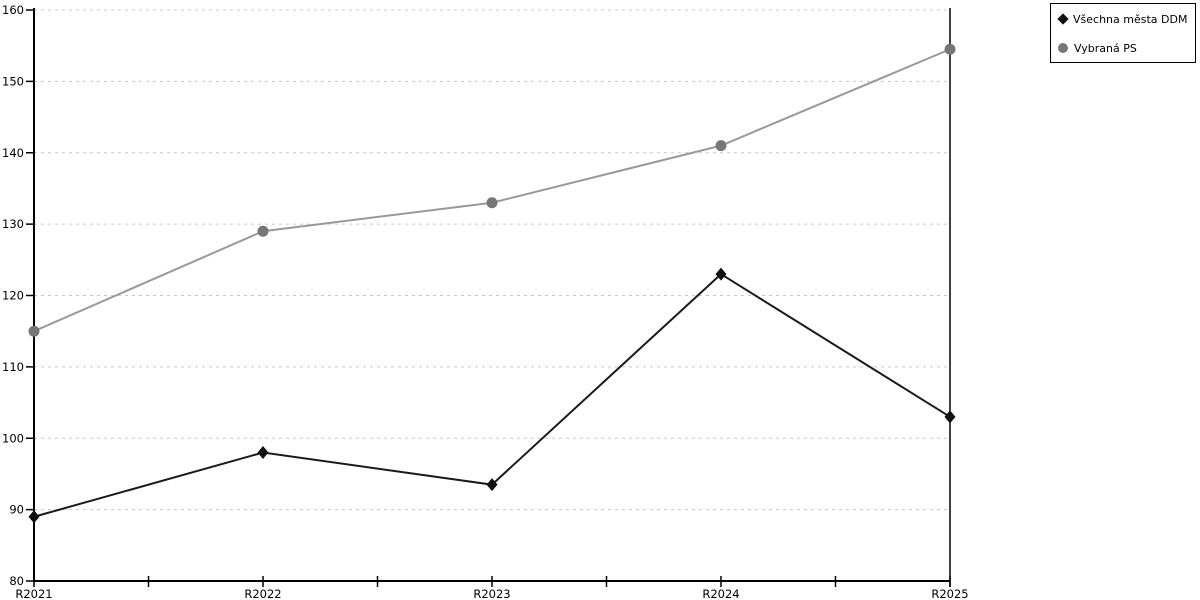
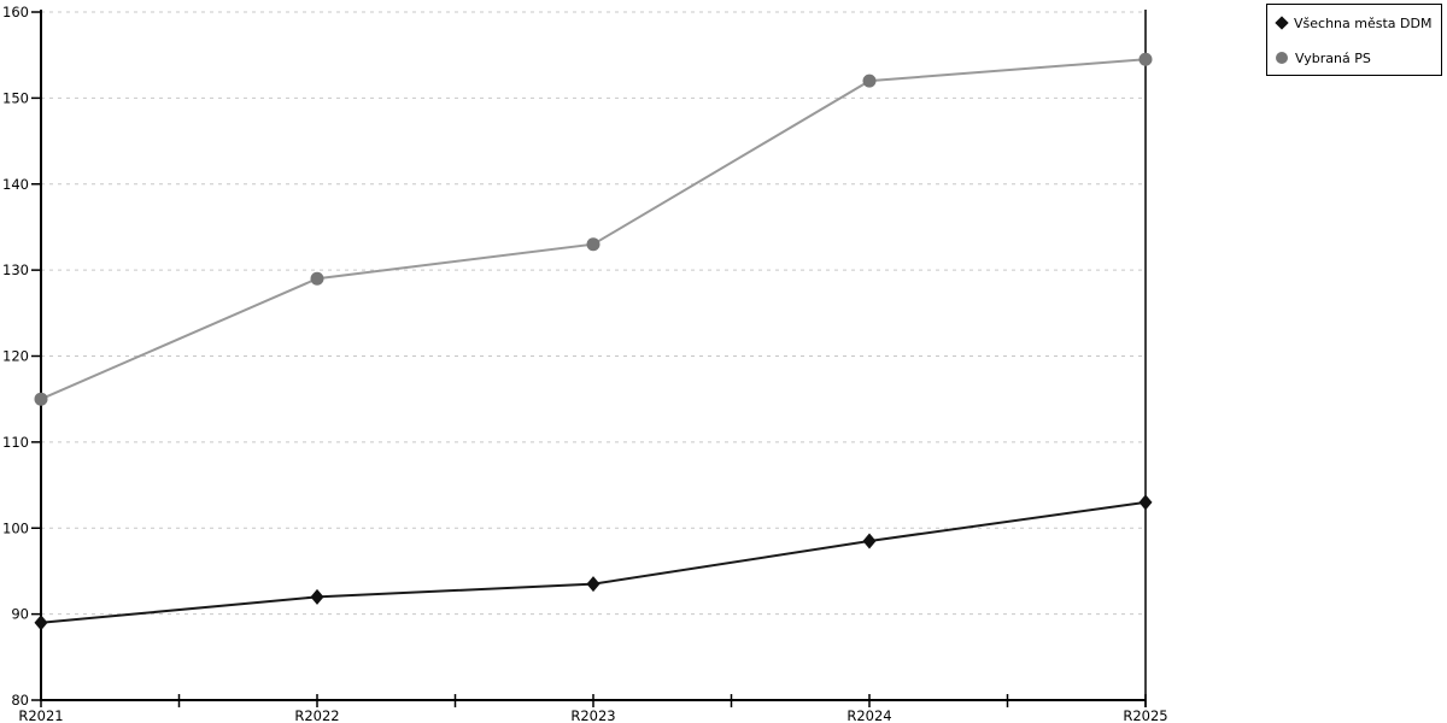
Všechna města DDM/R2022: 98 -> 92
Všechna města DDM/R2024: 123 -> 98
Vybraná PS/R2024: 141 -> 152
